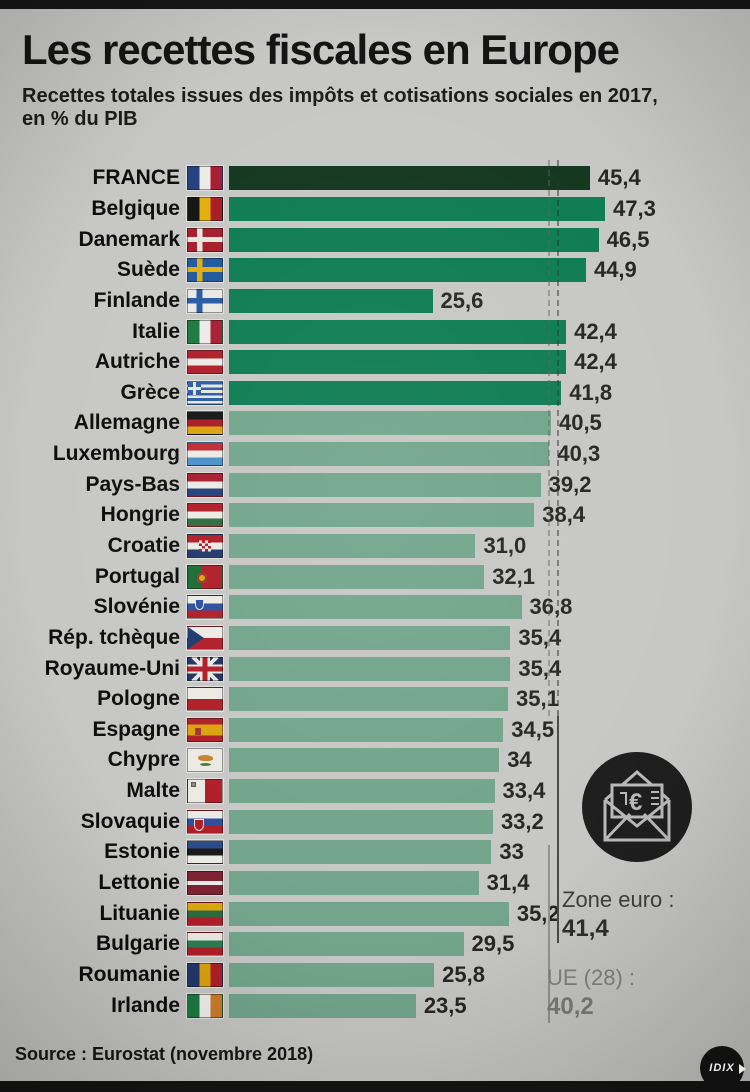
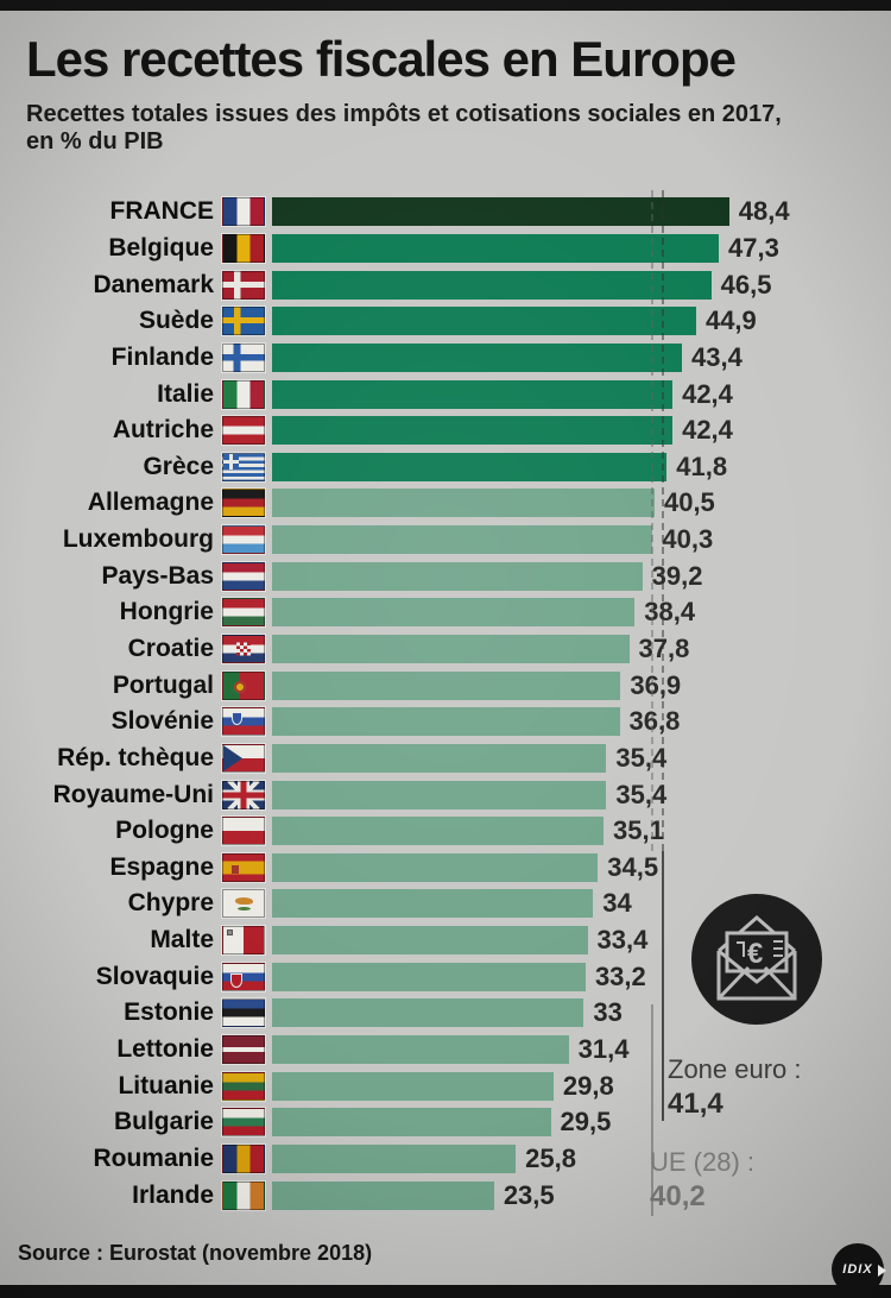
FRANCE: 45,4 -> 48,4
Finlande: 25,6 -> 43,4
Croatie: 31,0 -> 37,8
Portugal: 32,1 -> 36,9
Lituanie: 35,2 -> 29,8
